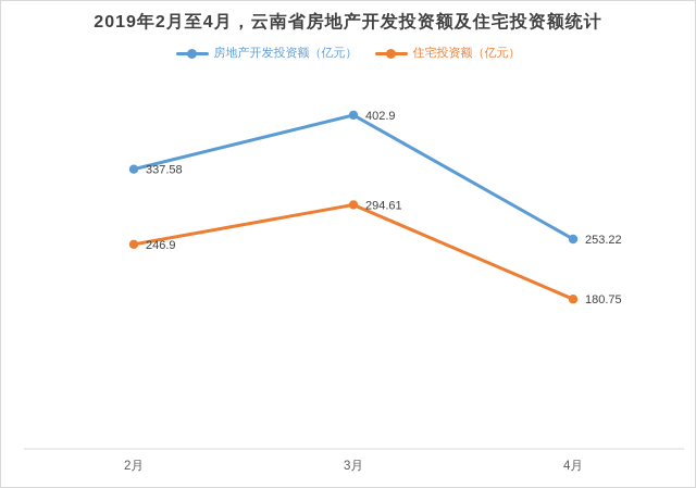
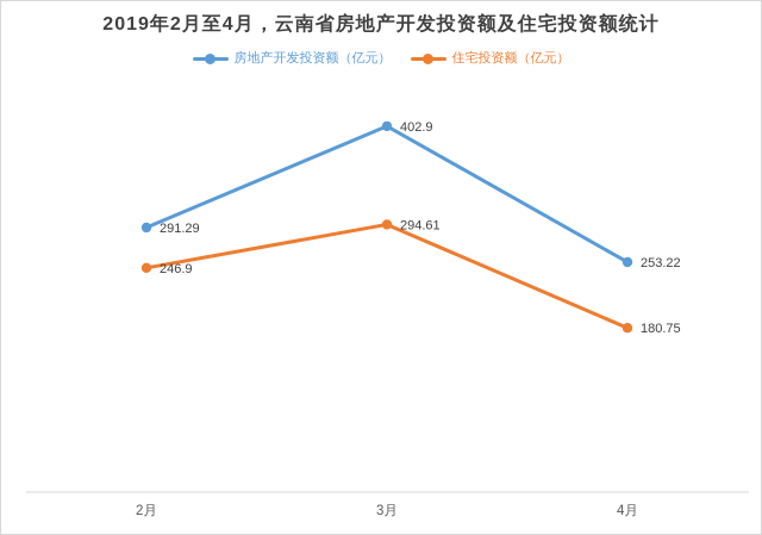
房地产开发投资额（亿元）/2月: 337.58 -> 291.29
